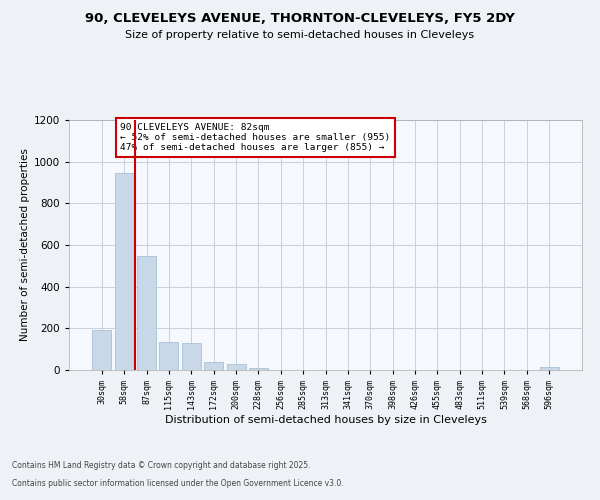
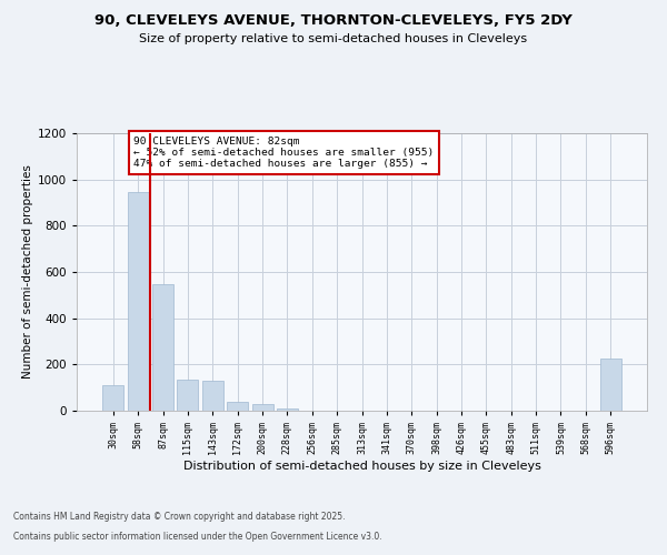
30sqm: 190 -> 110
596sqm: 13 -> 225
